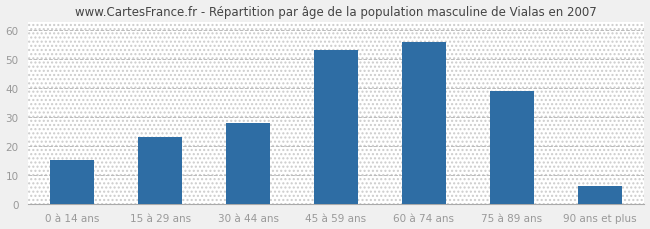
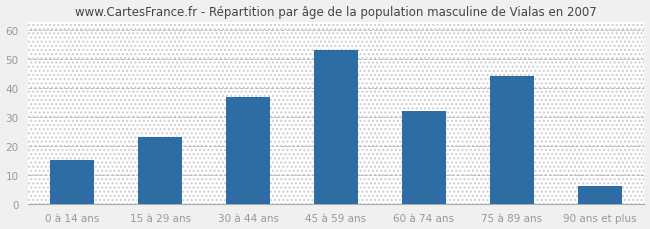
30 à 44 ans: 28 -> 37
60 à 74 ans: 56 -> 32
75 à 89 ans: 39 -> 44
